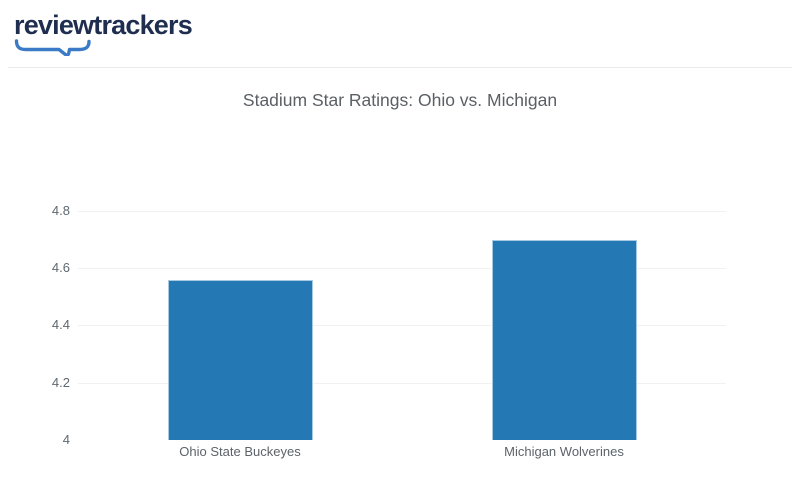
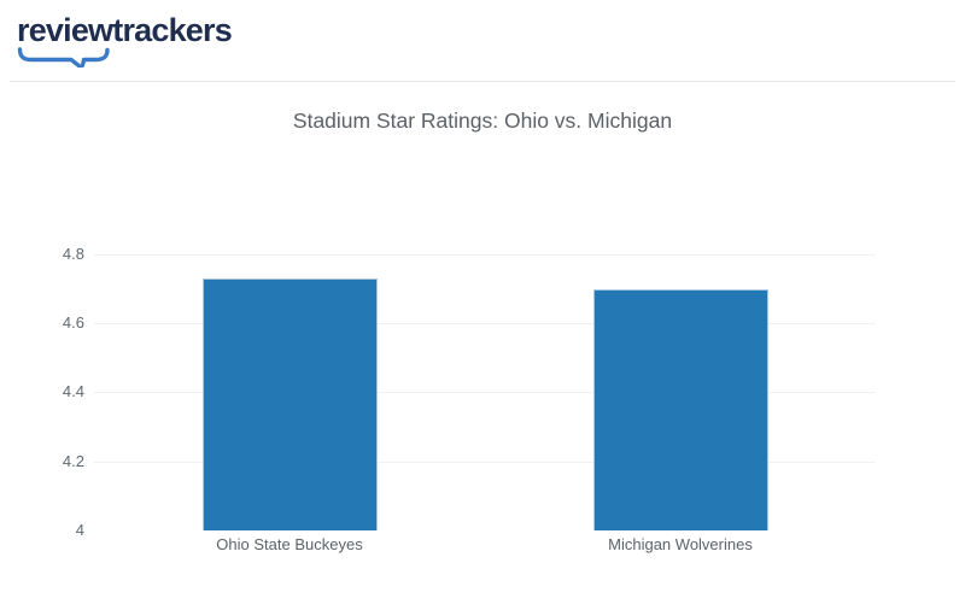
Ohio State Buckeyes: 4.56 -> 4.73
